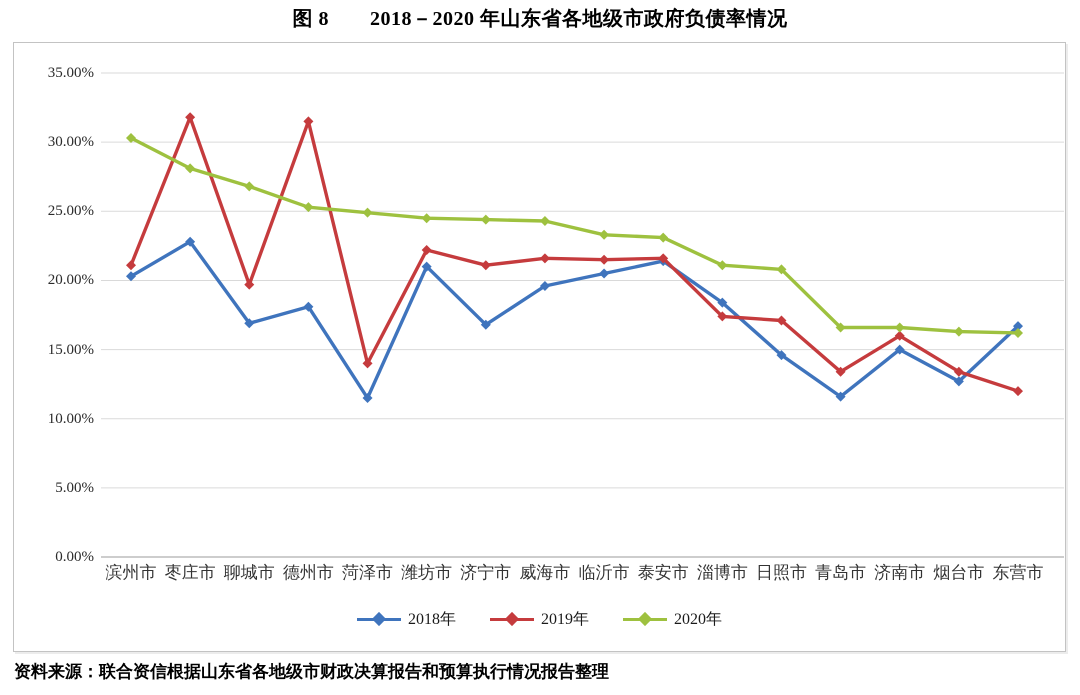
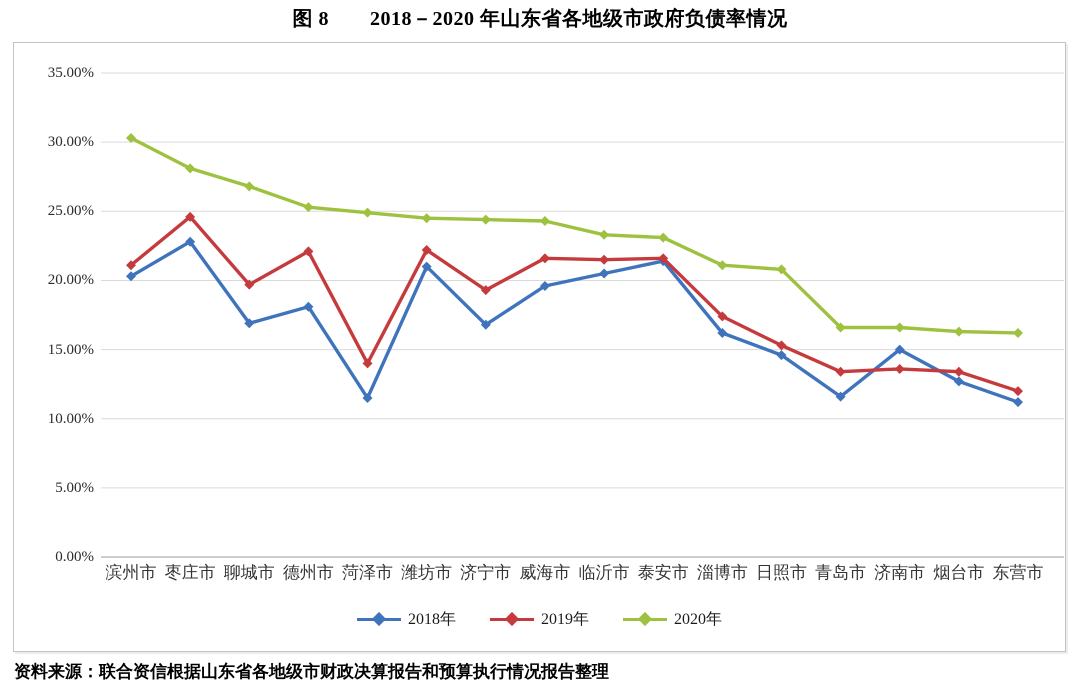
2019年/枣庄市: 31.8% -> 24.6%
2019年/德州市: 31.5% -> 22.1%
2019年/济宁市: 21.1% -> 19.3%
2018年/淄博市: 18.4% -> 16.2%
2019年/日照市: 17.1% -> 15.3%
2019年/济南市: 16.0% -> 13.6%
2018年/东营市: 16.7% -> 11.2%
